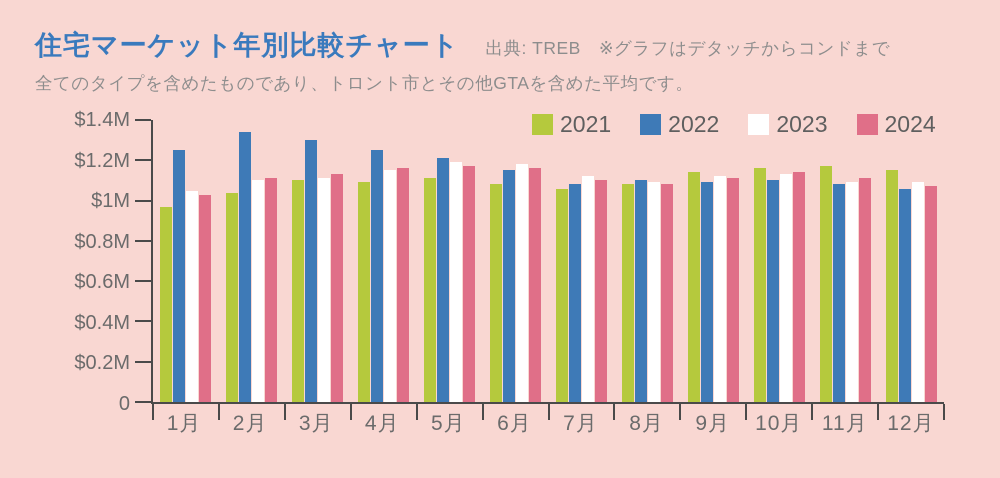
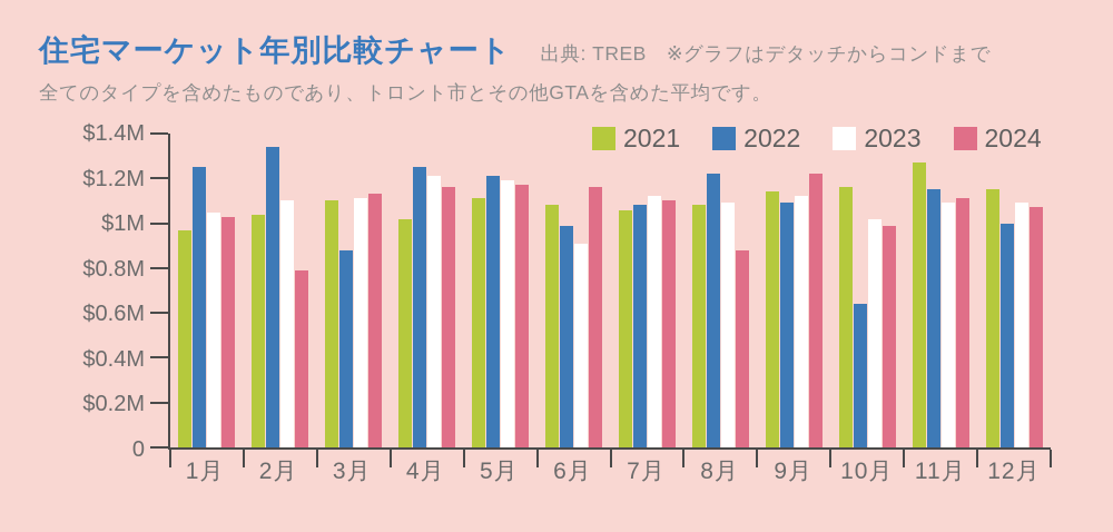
2024/2月: $1.11M -> $0.79M
2022/3月: $1.30M -> $0.88M
2021/4月: $1.09M -> $1.02M
2023/4月: $1.15M -> $1.21M
2022/6月: $1.15M -> $0.99M
2023/6月: $1.18M -> $0.91M
2022/8月: $1.10M -> $1.22M
2024/8月: $1.08M -> $0.88M
2024/9月: $1.11M -> $1.22M
2022/10月: $1.10M -> $0.64M
2023/10月: $1.13M -> $1.02M
2024/10月: $1.14M -> $0.99M
2021/11月: $1.17M -> $1.27M
2022/11月: $1.08M -> $1.15M
2022/12月: $1.06M -> $1.00M
